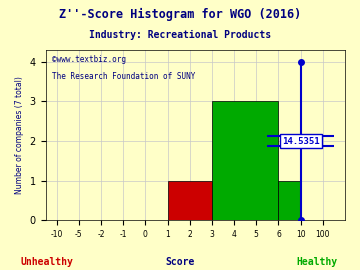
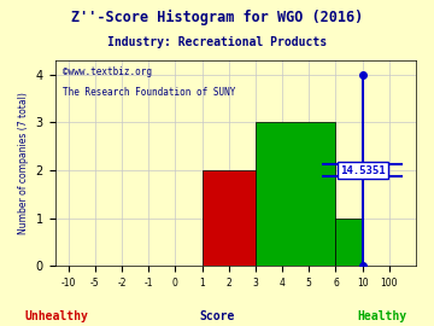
2: 1 -> 2
